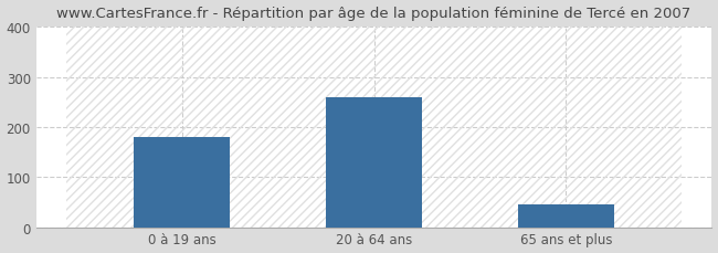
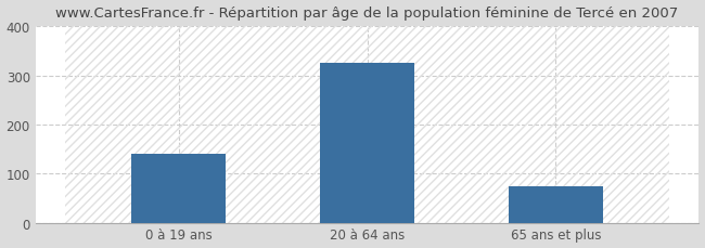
0 à 19 ans: 180 -> 140
20 à 64 ans: 260 -> 325
65 ans et plus: 45 -> 75
